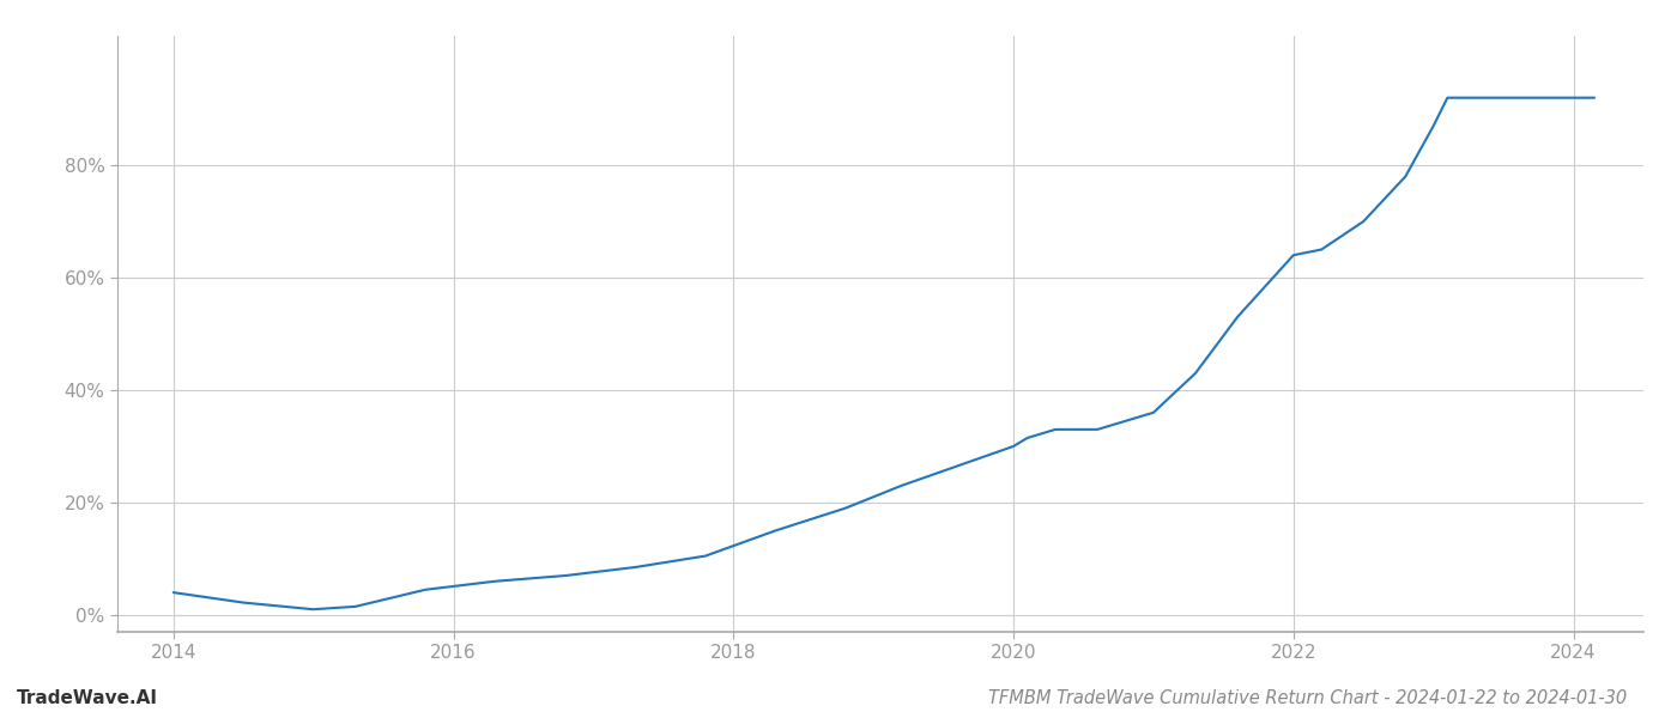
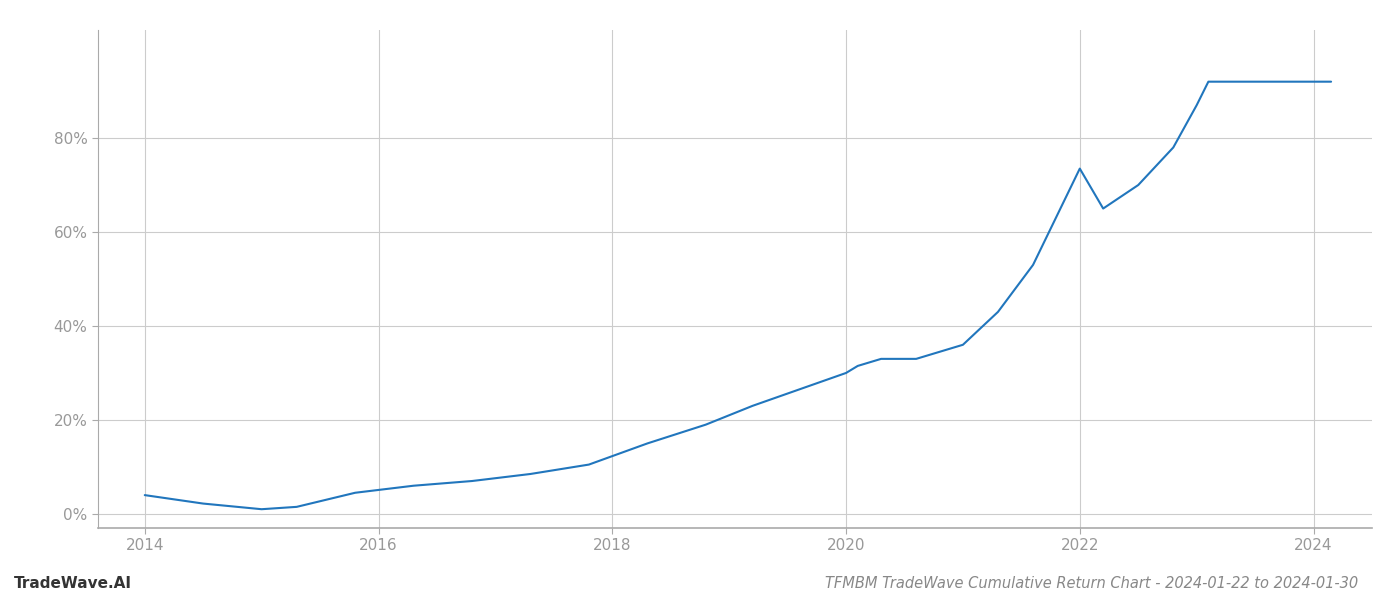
2022: 64.0% -> 73.5%
